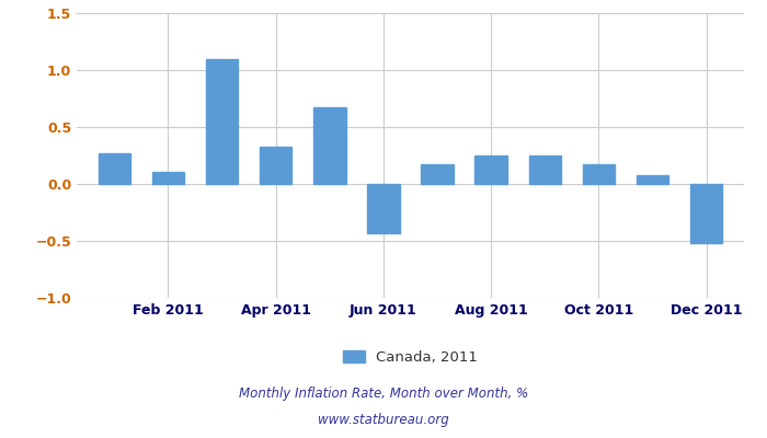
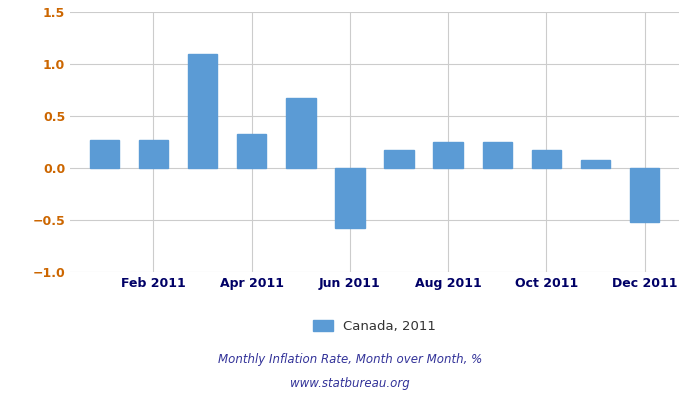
Feb 2011: 0.11 -> 0.27
Jun 2011: -0.43 -> -0.58
